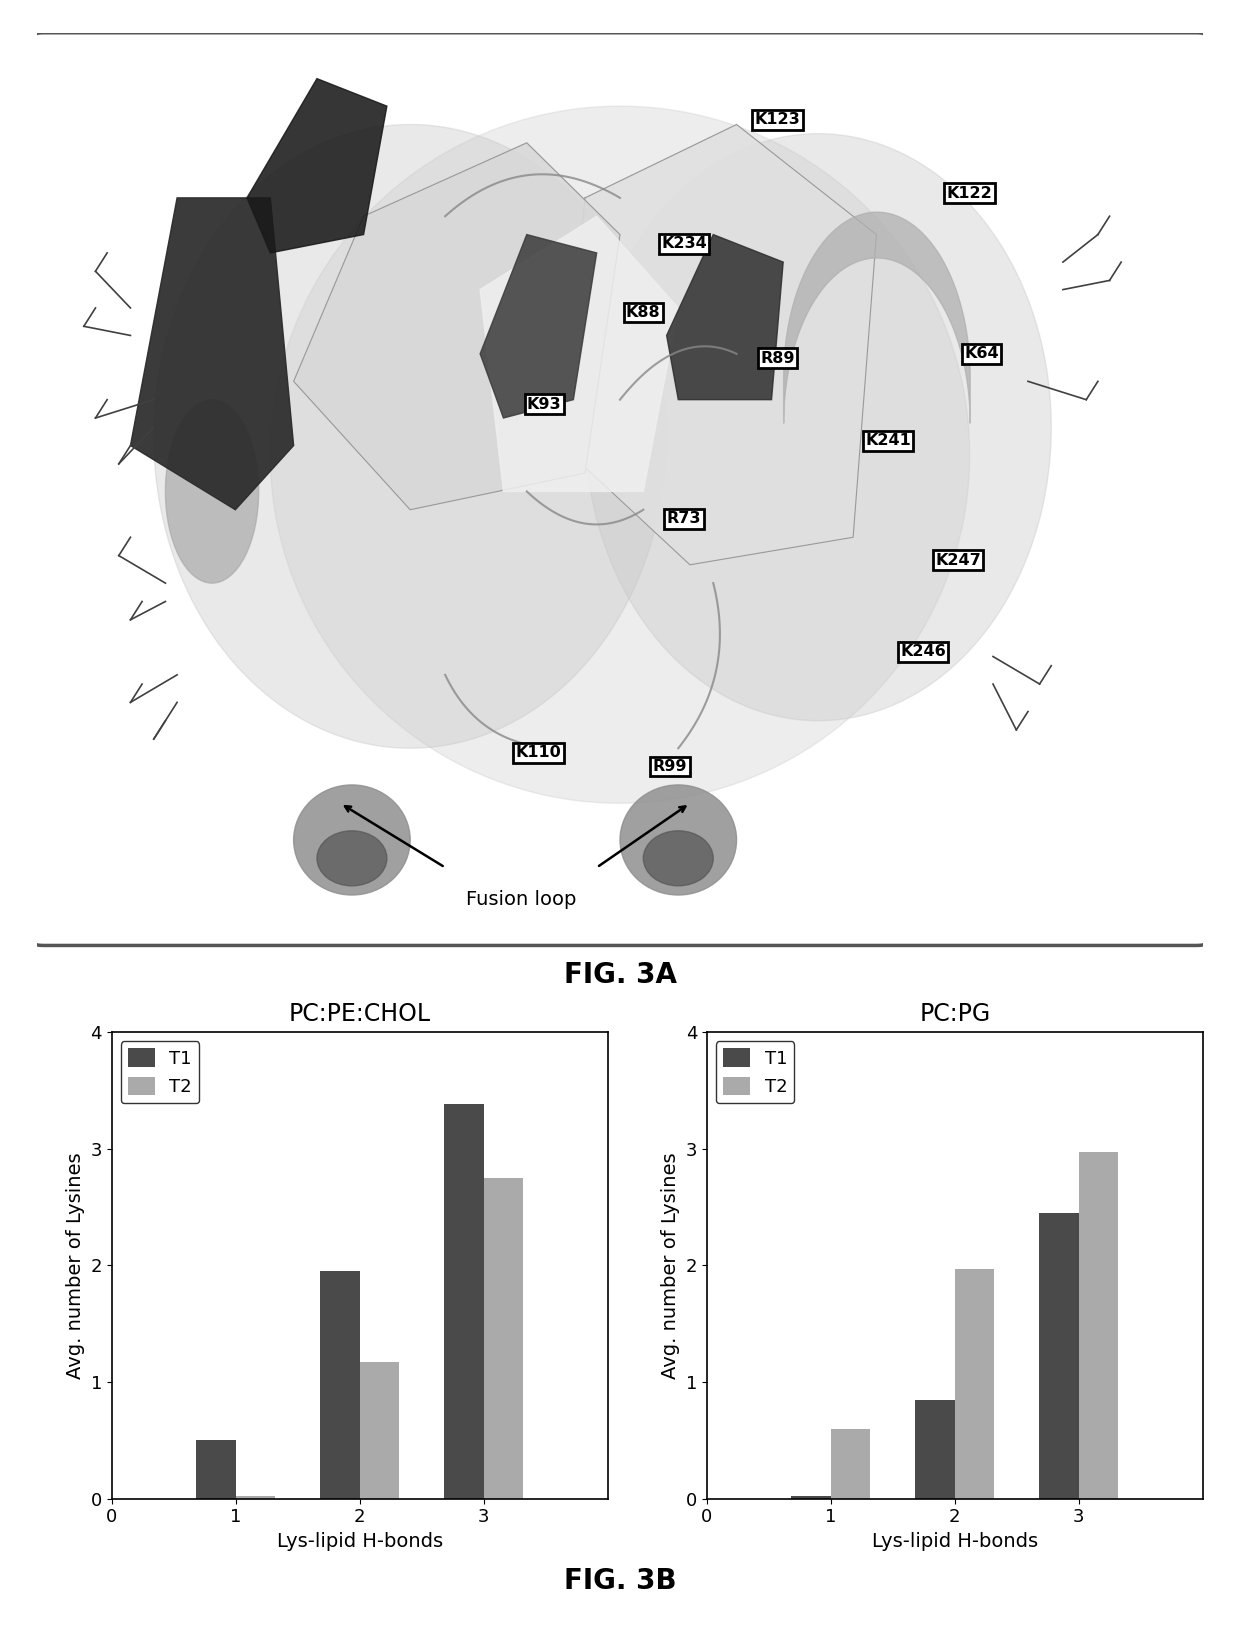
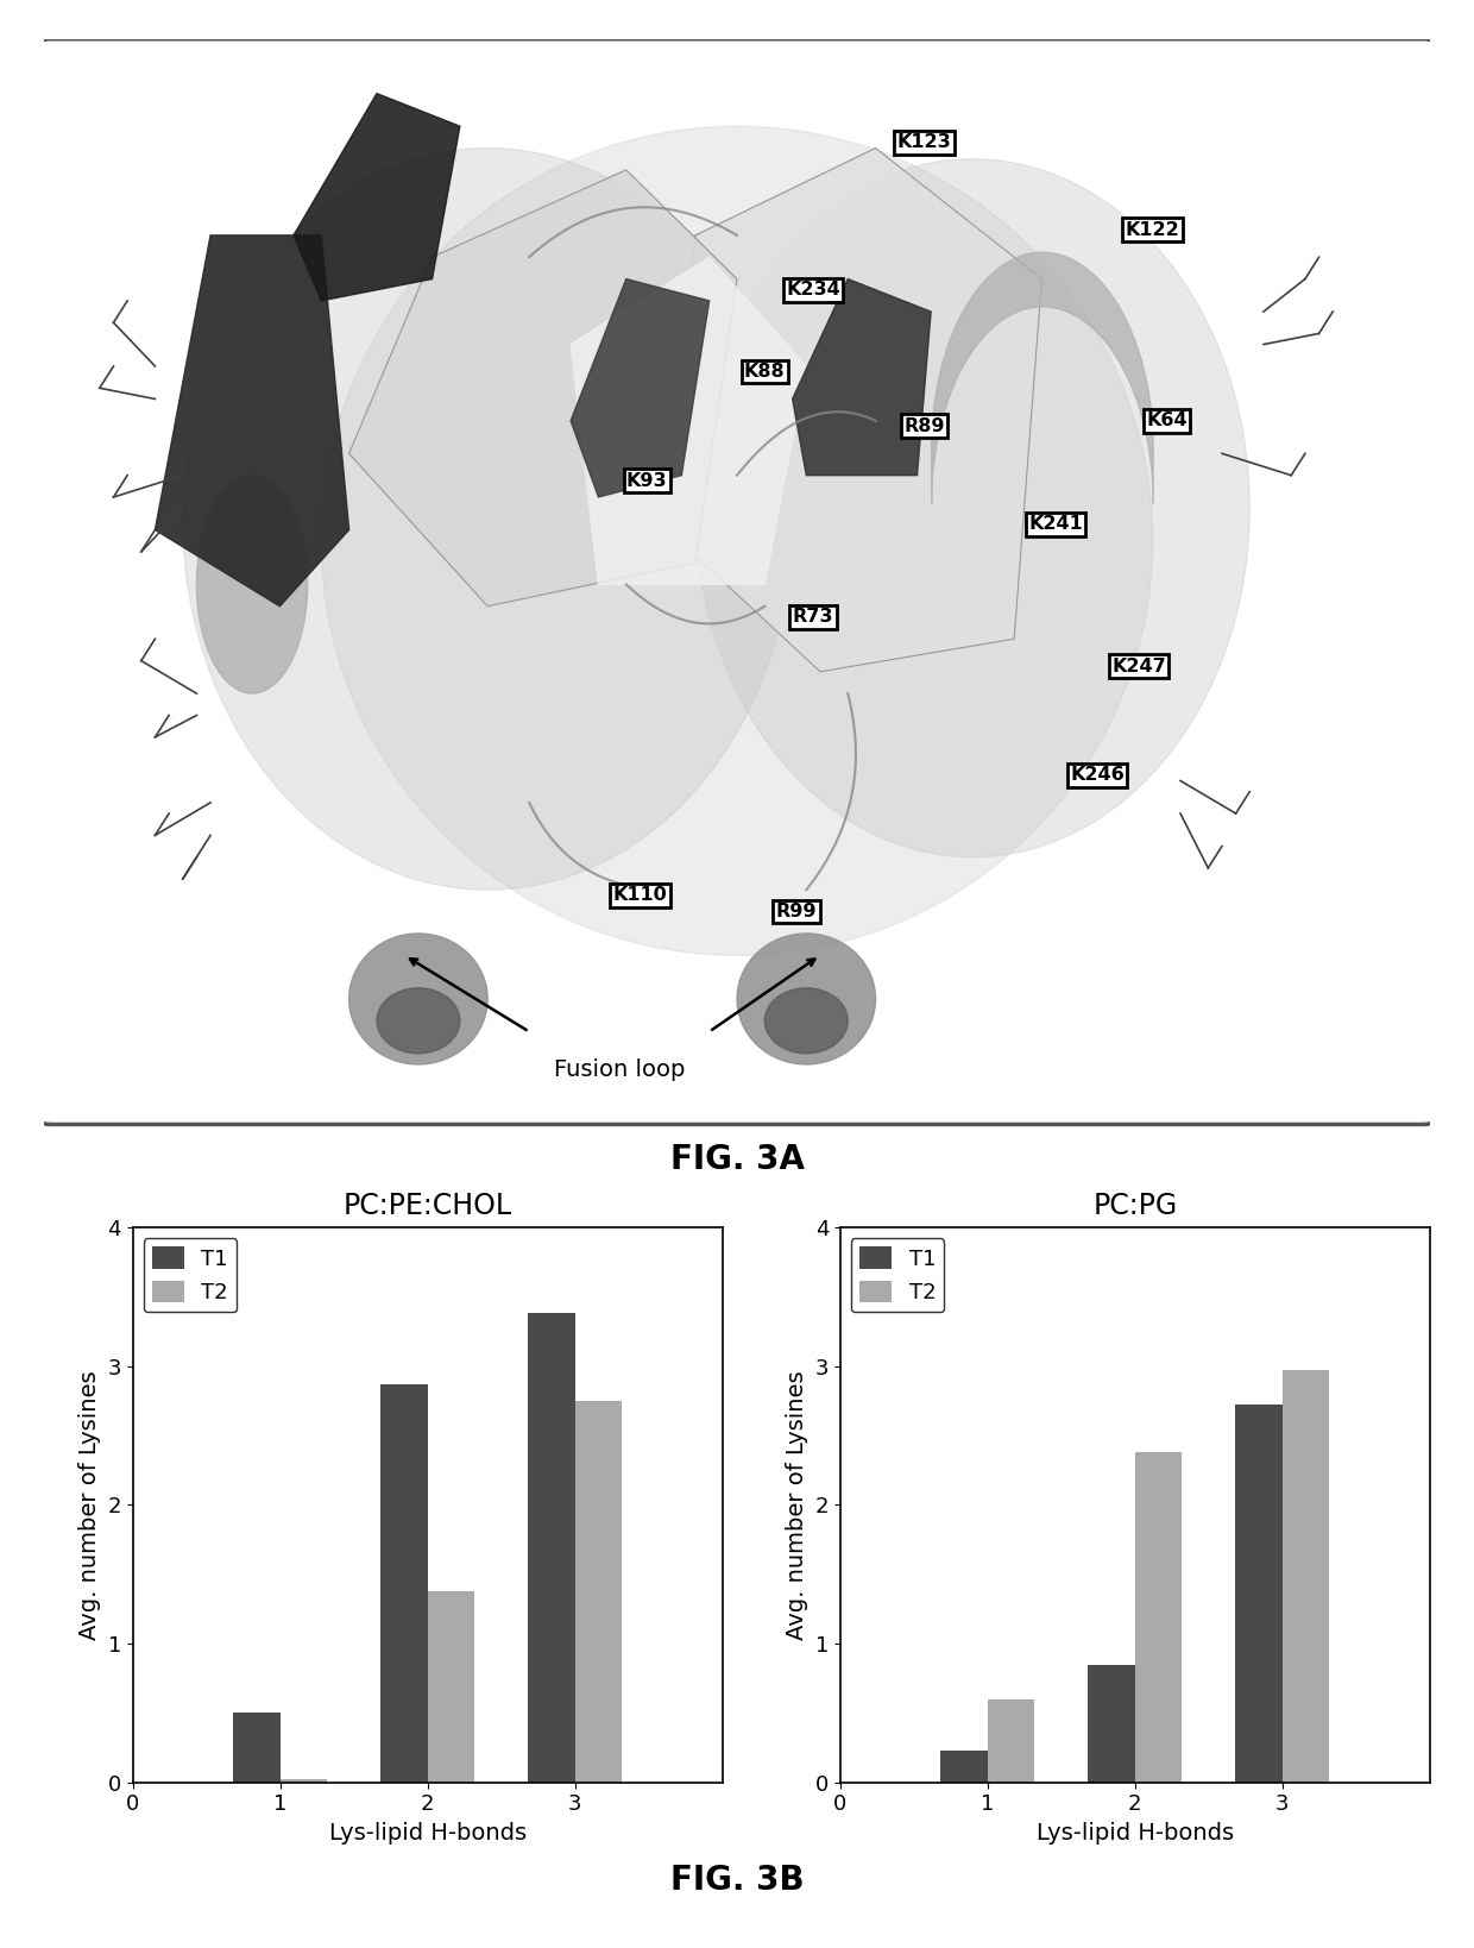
PC:PE:CHOL/T1/2: 1.95 -> 2.87
PC:PE:CHOL/T2/2: 1.17 -> 1.38
PC:PG/T1/1: 0.02 -> 0.23
PC:PG/T2/2: 1.97 -> 2.38
PC:PG/T1/3: 2.45 -> 2.72
